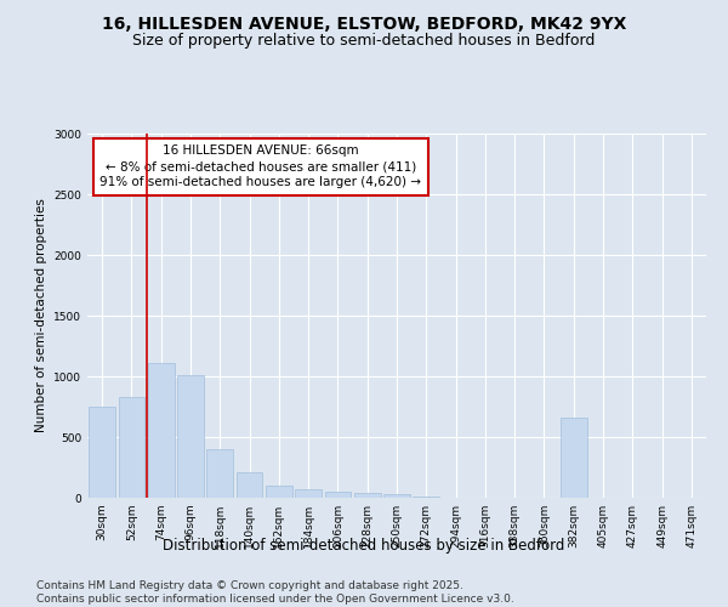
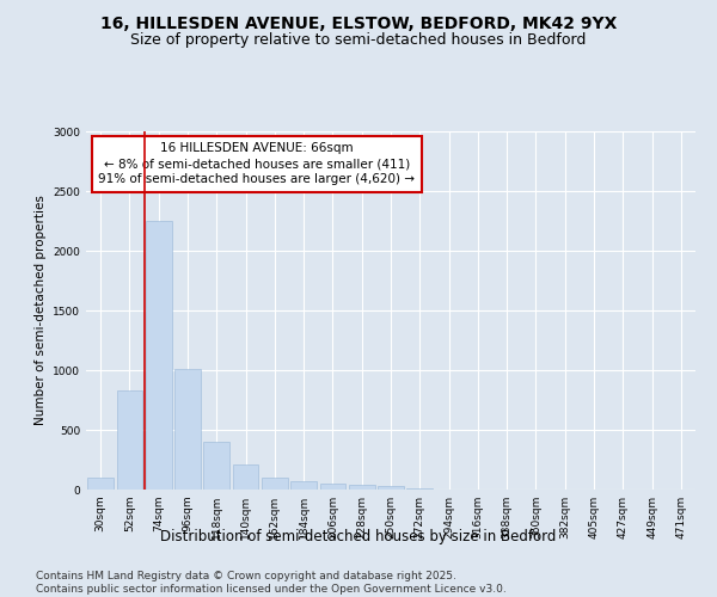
30sqm: 750 -> 100
74sqm: 1110 -> 2250
382sqm: 660 -> 0
